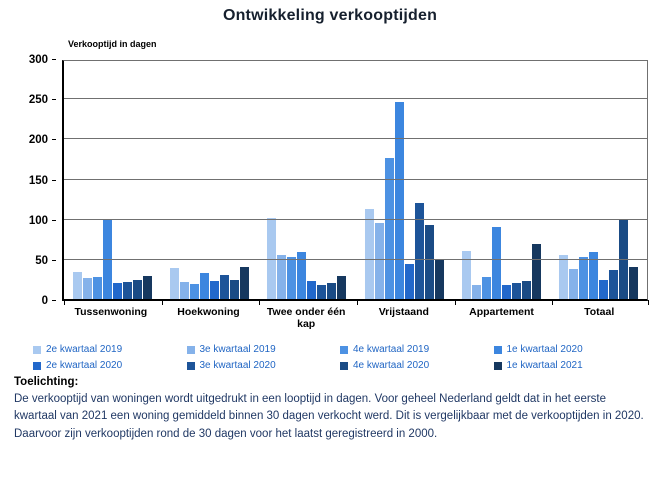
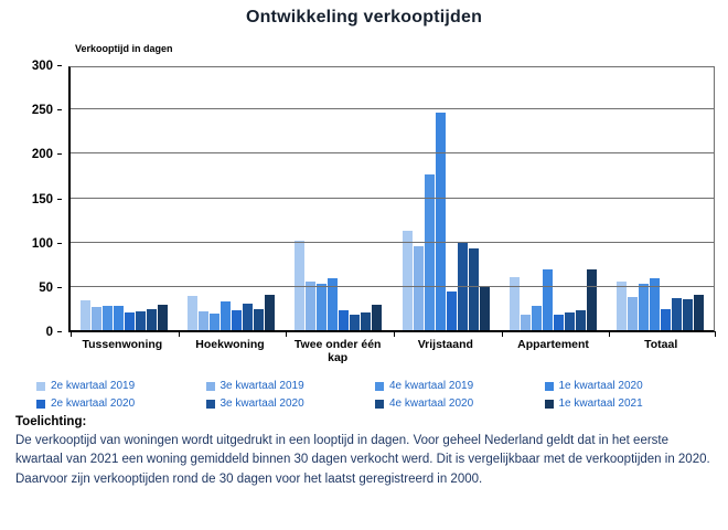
1e kwartaal 2020/Tussenwoning: 100 -> 30
3e kwartaal 2020/Vrijstaand: 120 -> 100
1e kwartaal 2020/Appartement: 90 -> 70
4e kwartaal 2020/Totaal: 100 -> 40
